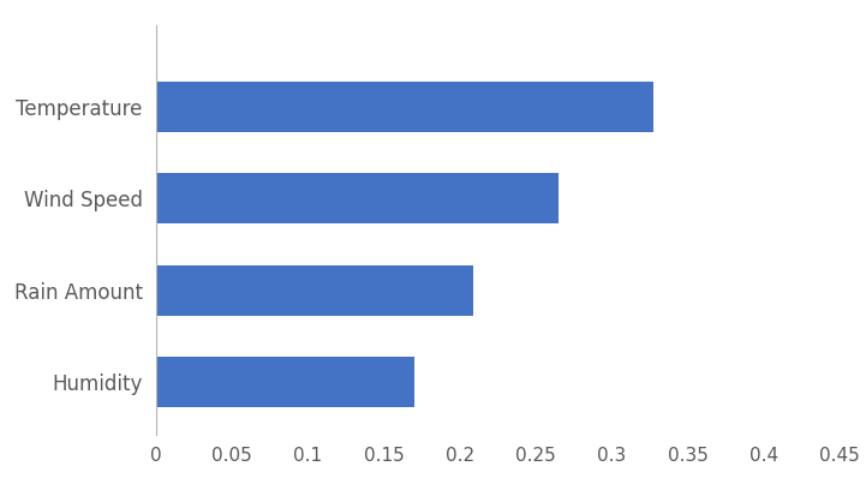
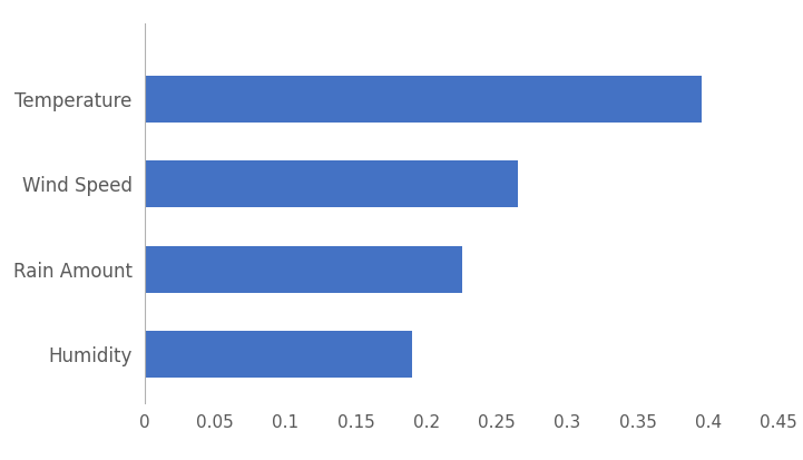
Temperature: 0.327 -> 0.395
Rain Amount: 0.209 -> 0.225
Humidity: 0.170 -> 0.190
